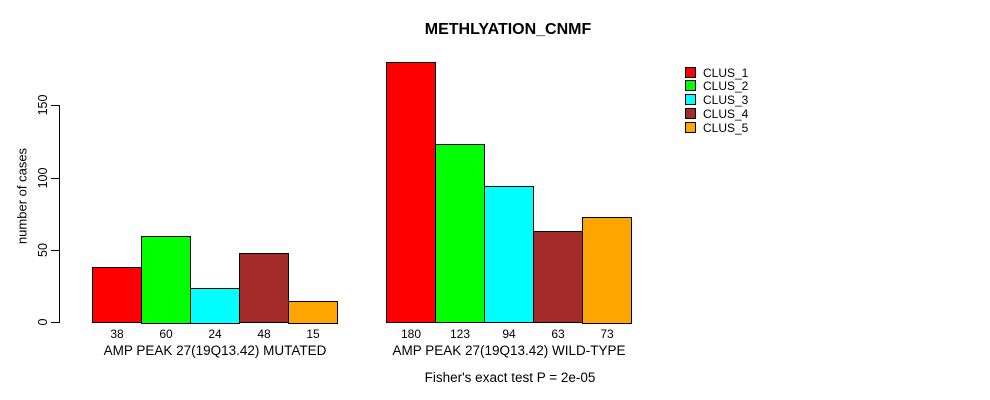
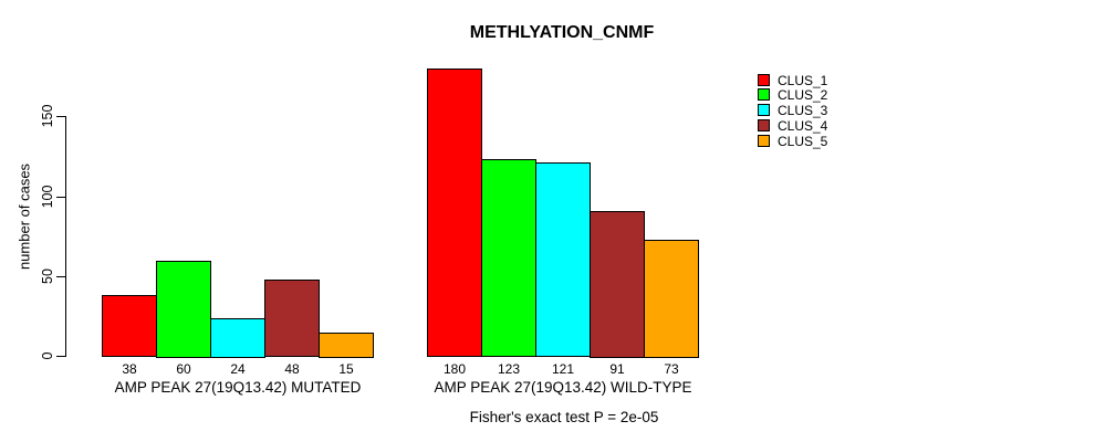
CLUS_3/AMP PEAK 27(19Q13.42) WILD-TYPE: 94 -> 121
CLUS_4/AMP PEAK 27(19Q13.42) WILD-TYPE: 63 -> 91
